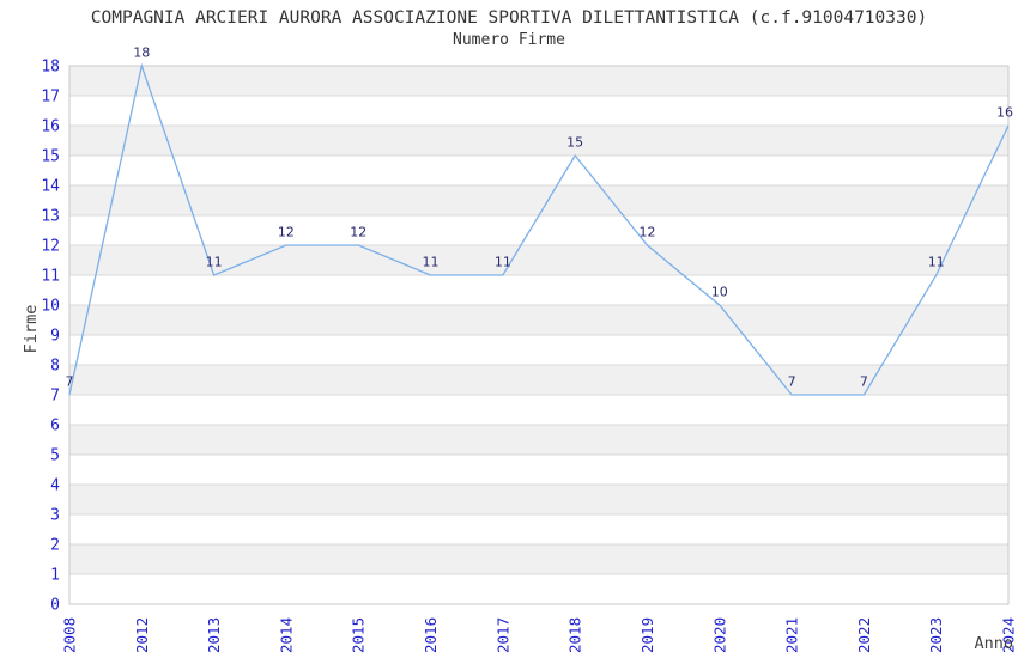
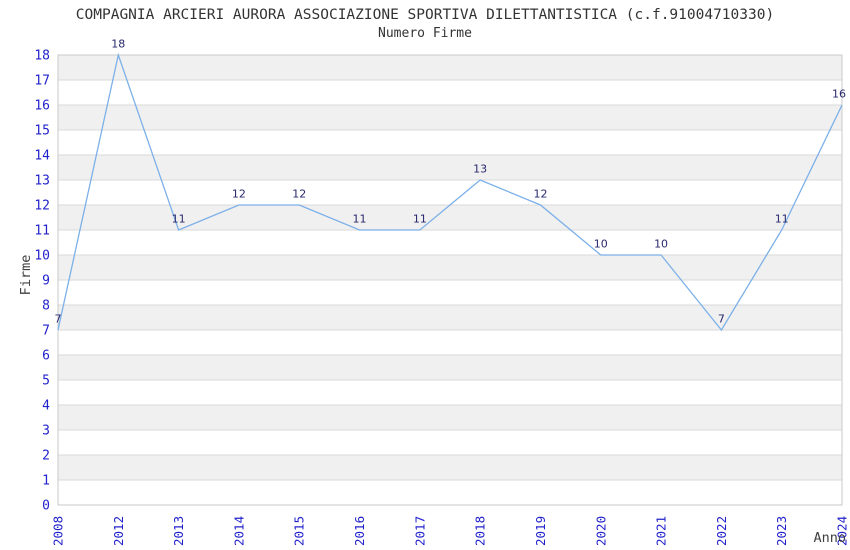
2018: 15 -> 13
2021: 7 -> 10
